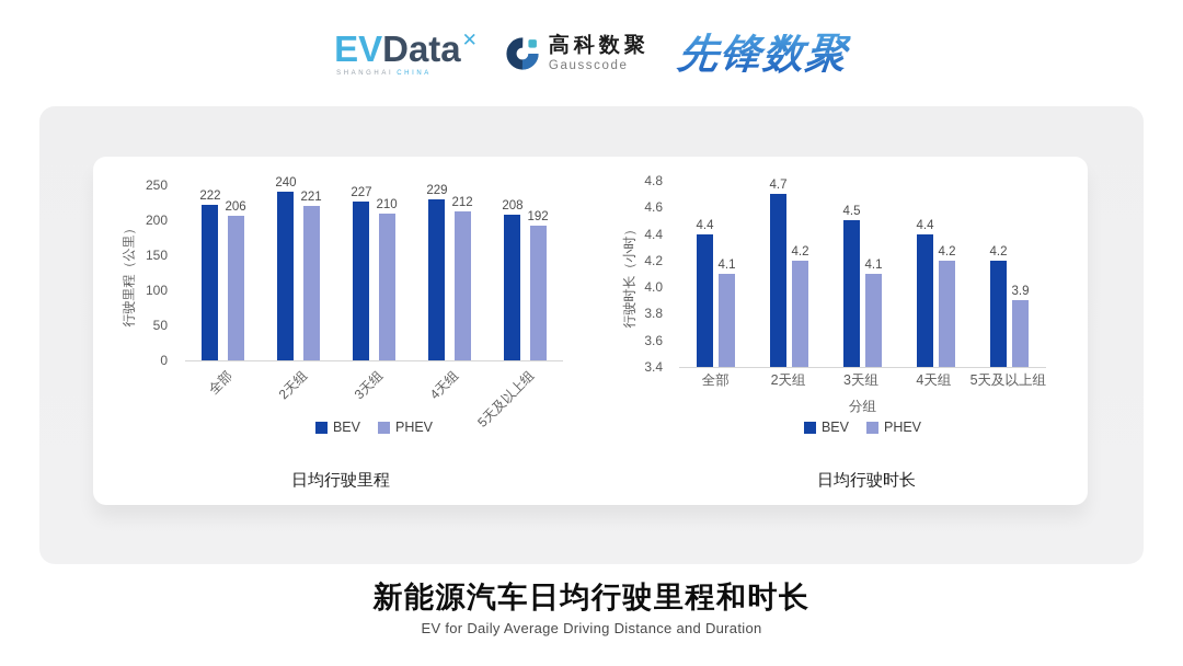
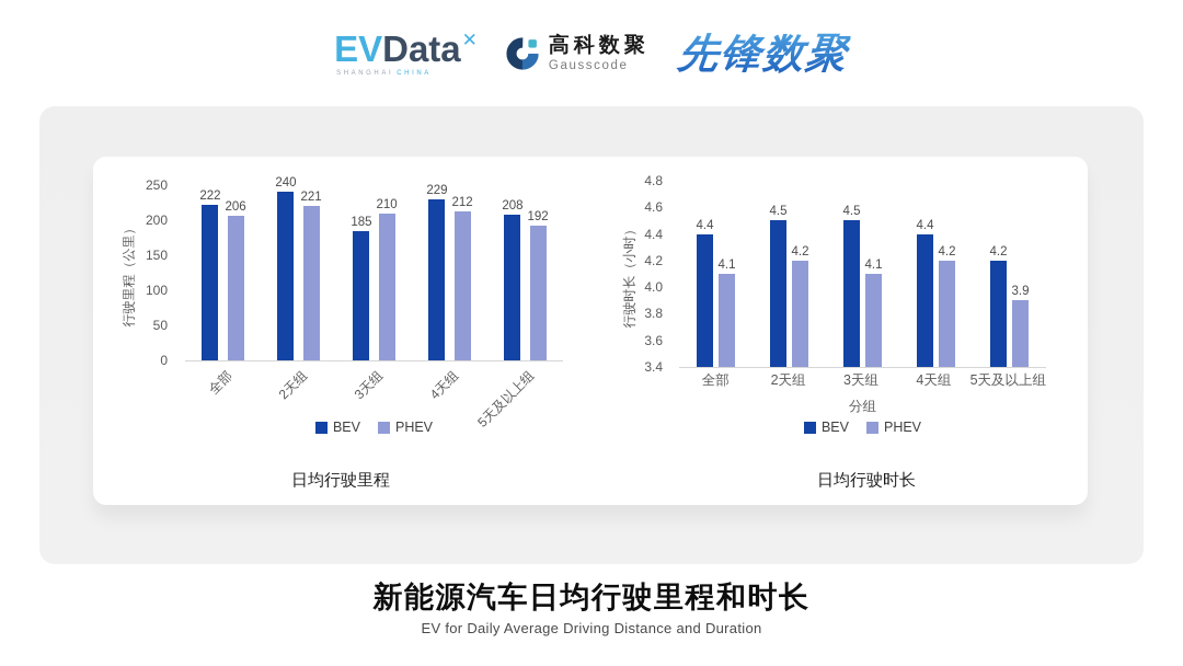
日均行驶里程/BEV/3天组: 227 -> 185
日均行驶时长/BEV/2天组: 4.7 -> 4.5
